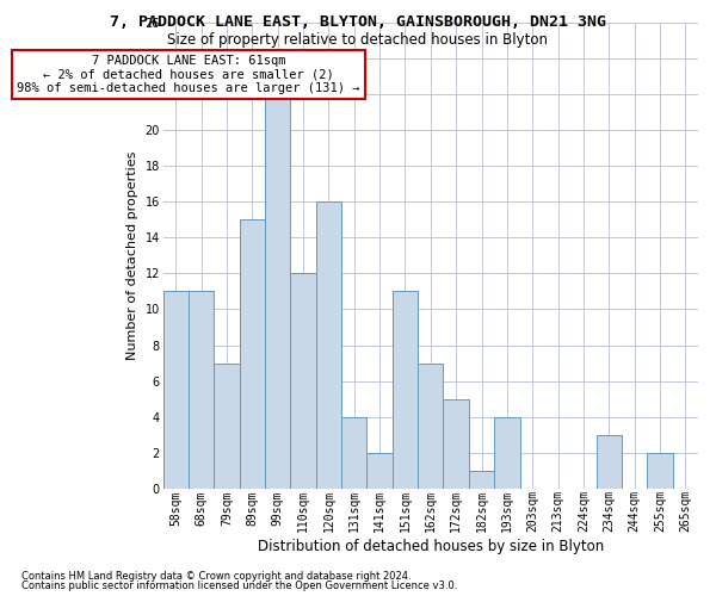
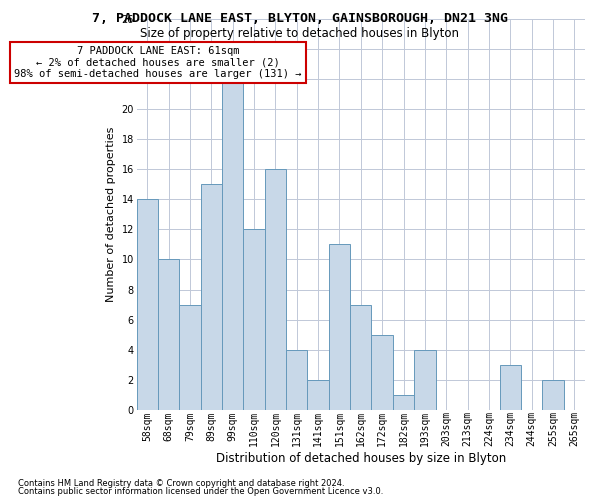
58sqm: 11 -> 14
68sqm: 11 -> 10
